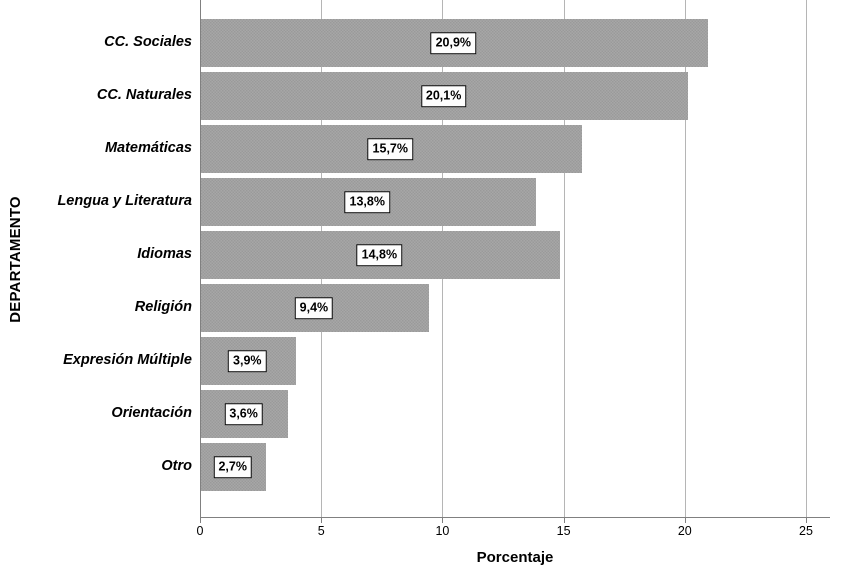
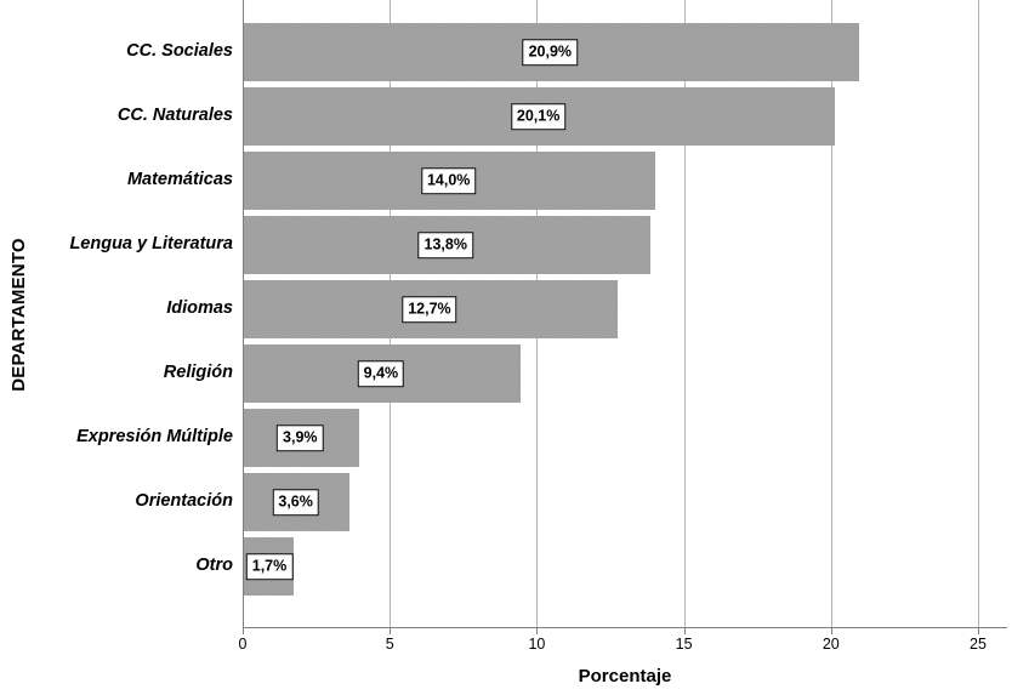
Matemáticas: 15,7% -> 14,0%
Idiomas: 14,8% -> 12,7%
Otro: 2,7% -> 1,7%
